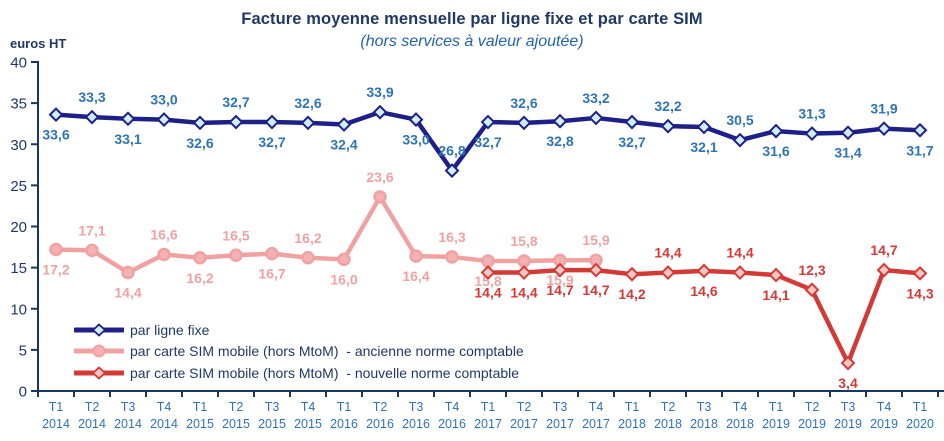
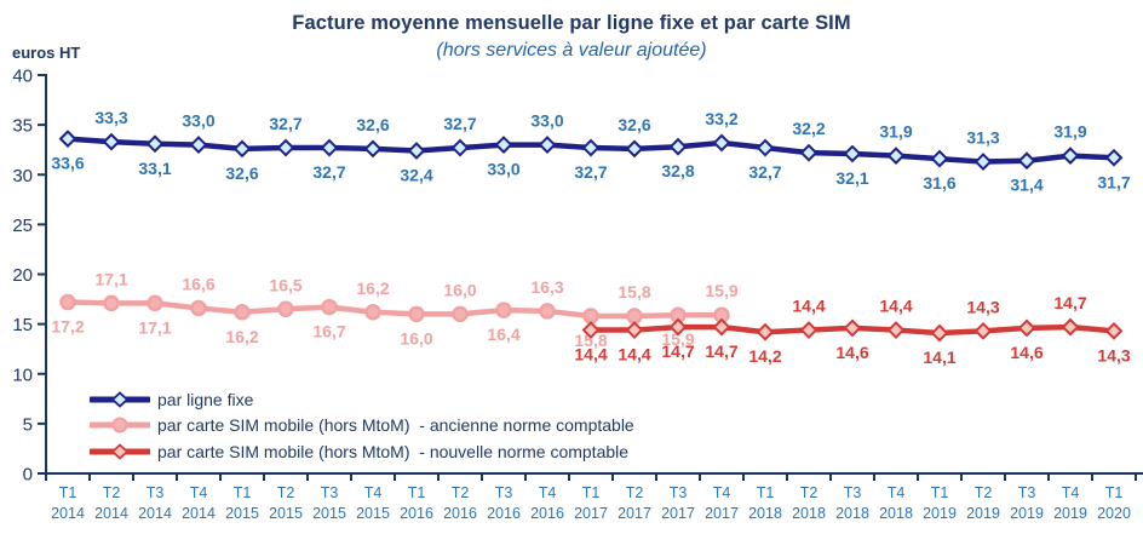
par carte SIM mobile (hors MtoM) - ancienne norme comptable/T3 2014: 14,4 -> 17,1
par ligne fixe/T2 2016: 33,9 -> 32,7
par carte SIM mobile (hors MtoM) - ancienne norme comptable/T2 2016: 23,6 -> 16,0
par ligne fixe/T4 2016: 26,8 -> 33,0
par ligne fixe/T4 2018: 30,5 -> 31,9
par carte SIM mobile (hors MtoM) - nouvelle norme comptable/T2 2019: 12,3 -> 14,3
par carte SIM mobile (hors MtoM) - nouvelle norme comptable/T3 2019: 3,4 -> 14,6
